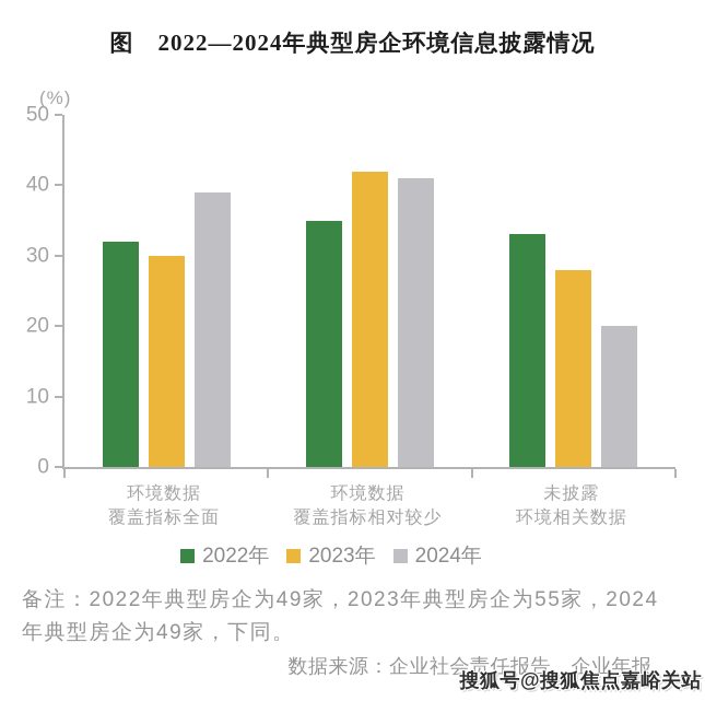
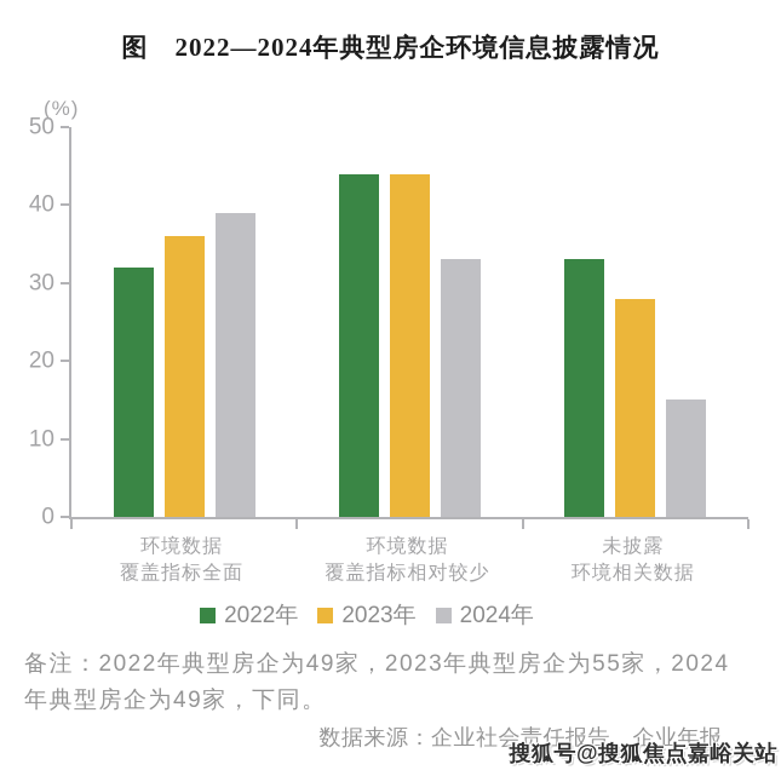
2023年/环境数据 覆盖指标全面: 30 -> 36
2022年/环境数据 覆盖指标相对较少: 35 -> 44
2023年/环境数据 覆盖指标相对较少: 42 -> 44
2024年/环境数据 覆盖指标相对较少: 41 -> 33
2024年/未披露 环境相关数据: 20 -> 15
